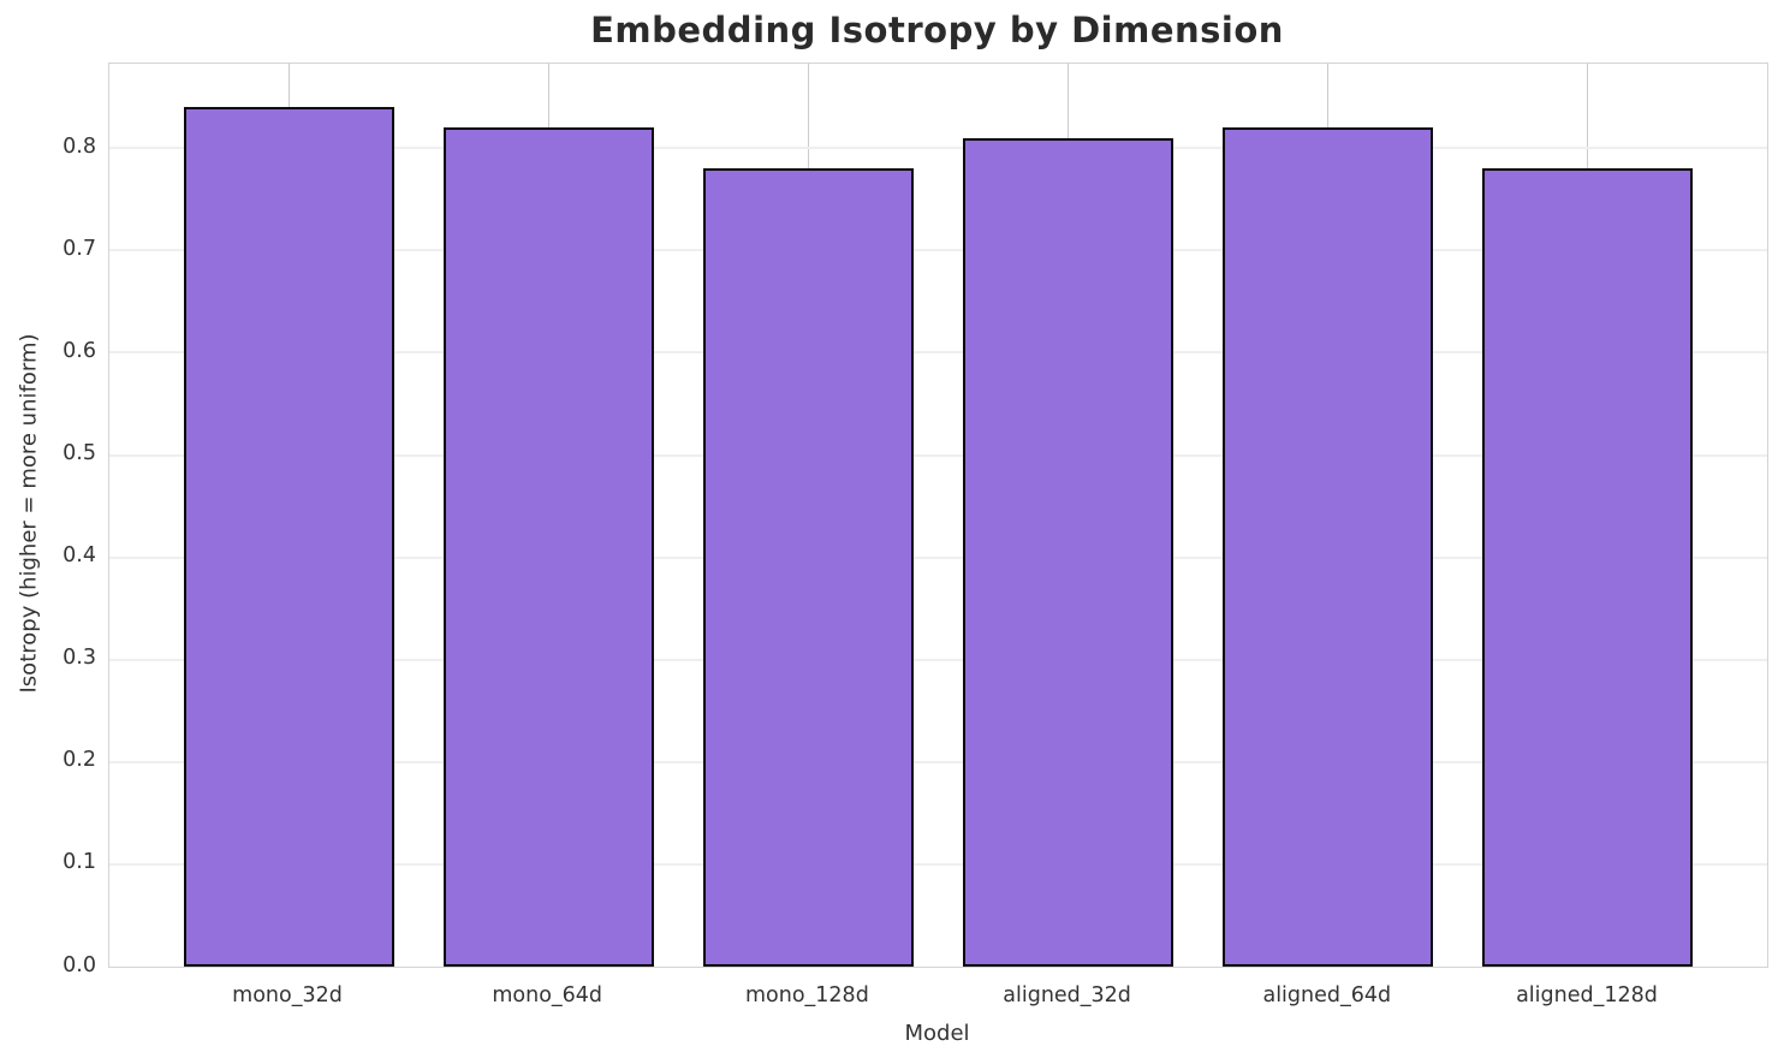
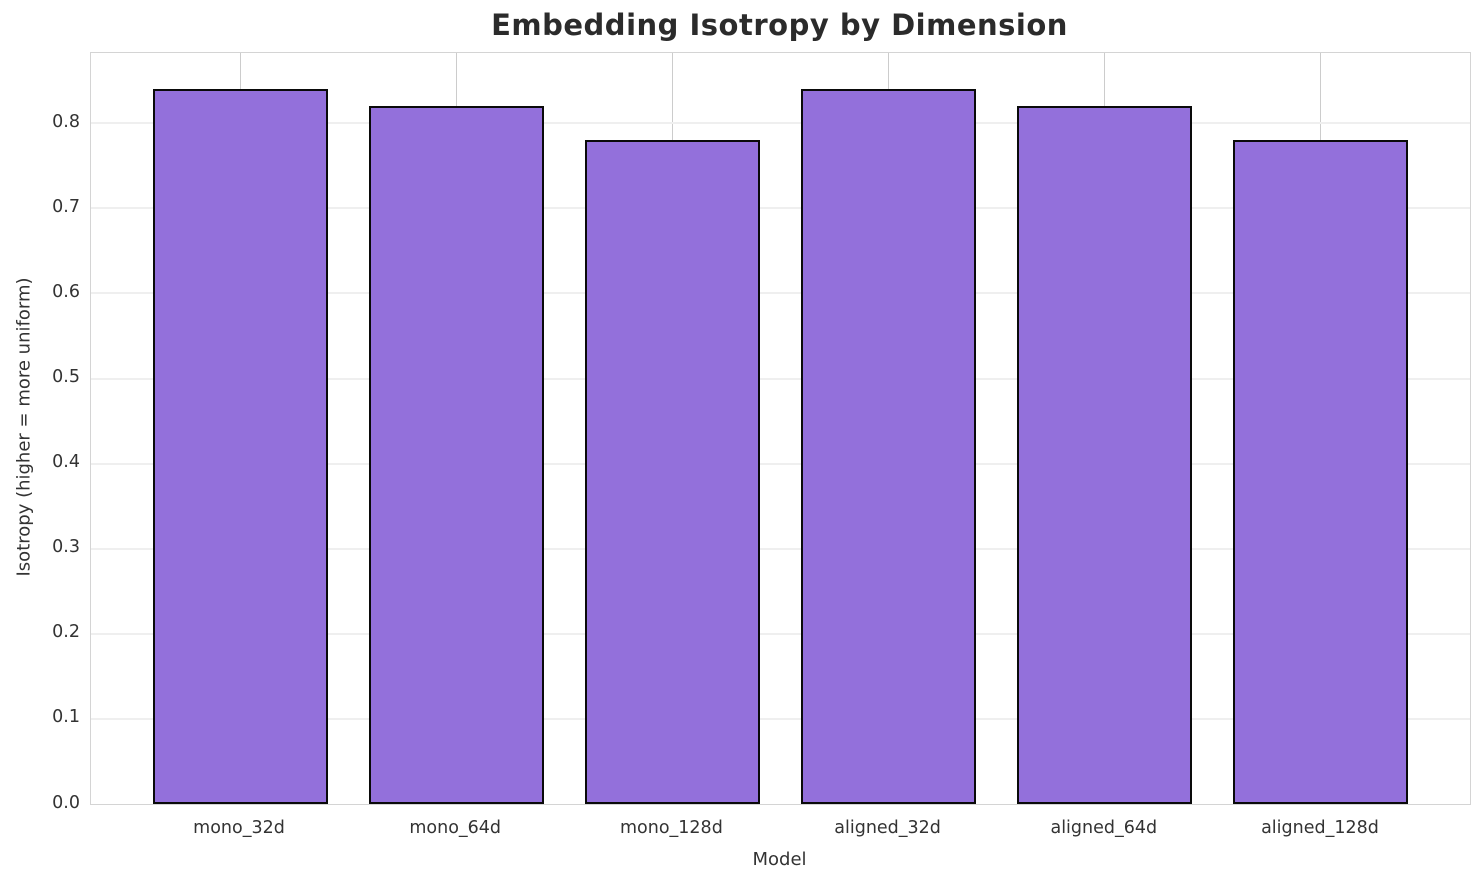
aligned_32d: 0.81 -> 0.84
